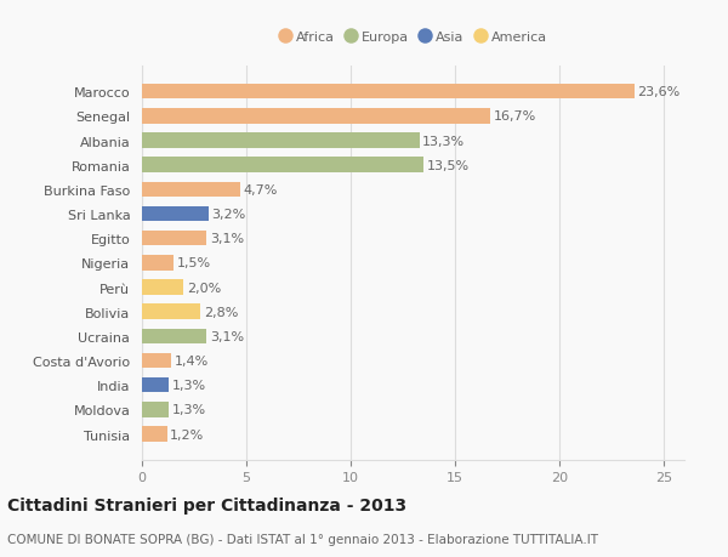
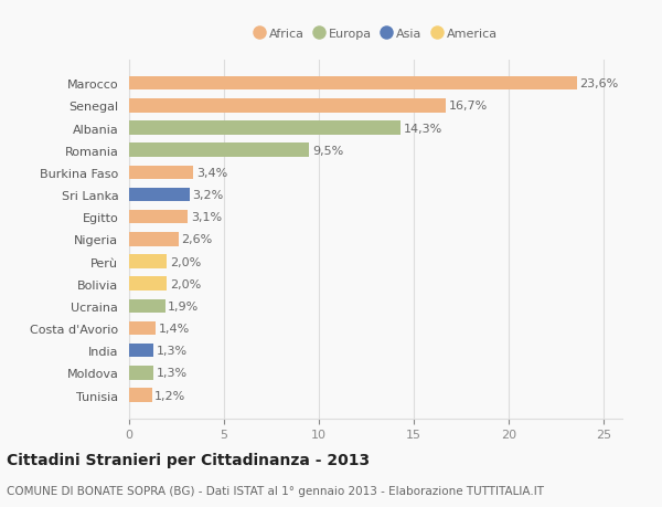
Albania: 13,3% -> 14,3%
Romania: 13,5% -> 9,5%
Burkina Faso: 4,7% -> 3,4%
Nigeria: 1,5% -> 2,6%
Bolivia: 2,8% -> 2,0%
Ucraina: 3,1% -> 1,9%
